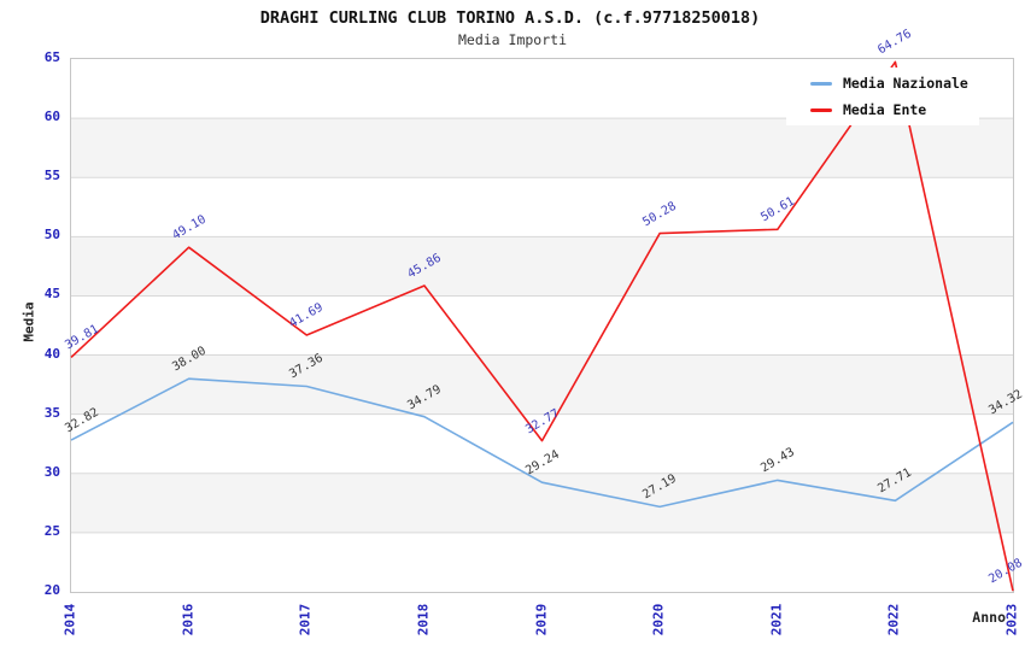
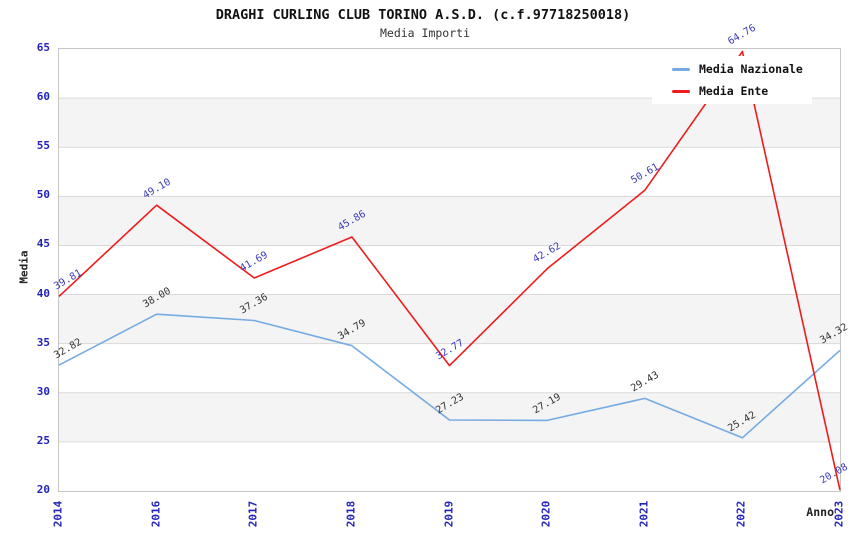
Media Nazionale/2019: 29.24 -> 27.23
Media Ente/2020: 50.28 -> 42.62
Media Nazionale/2022: 27.71 -> 25.42
